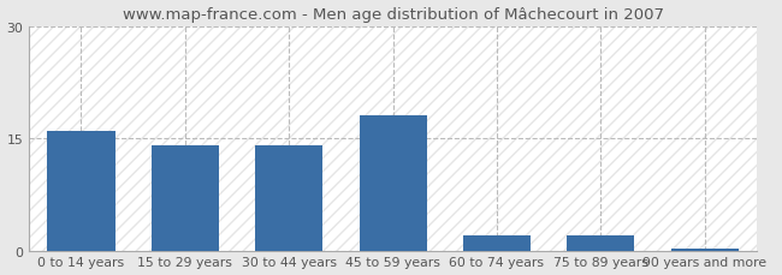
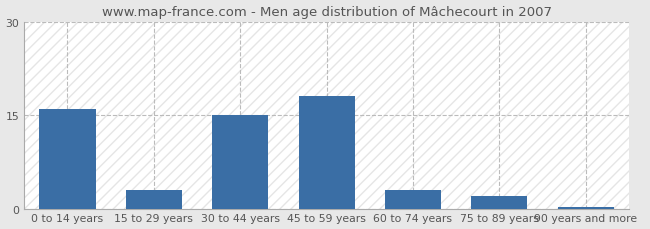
15 to 29 years: 14.0 -> 3.0
30 to 44 years: 14.0 -> 15.0
60 to 74 years: 2.0 -> 3.0
